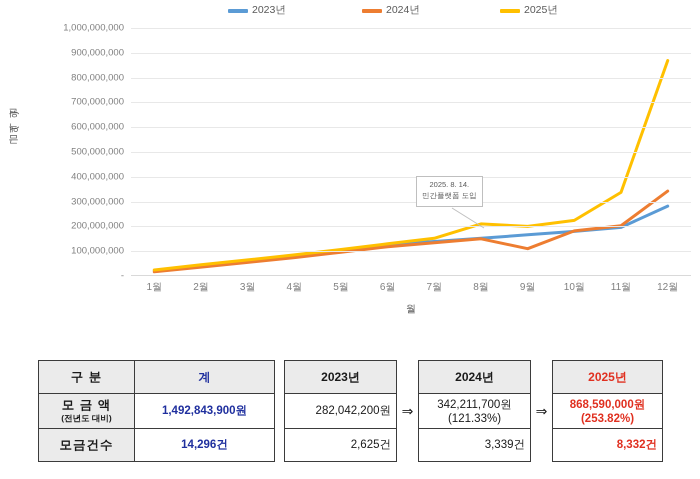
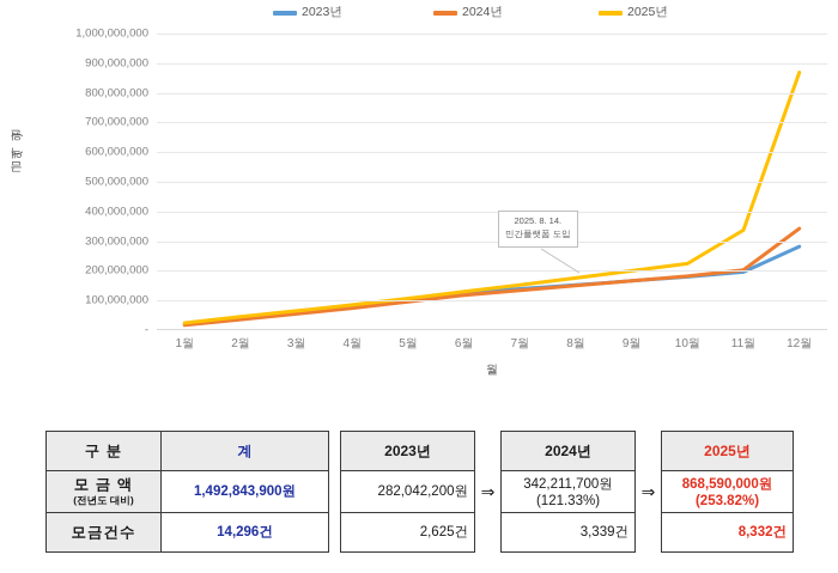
2025년/8월: 210000000 -> 180000000
2024년/9월: 110000000 -> 170000000
